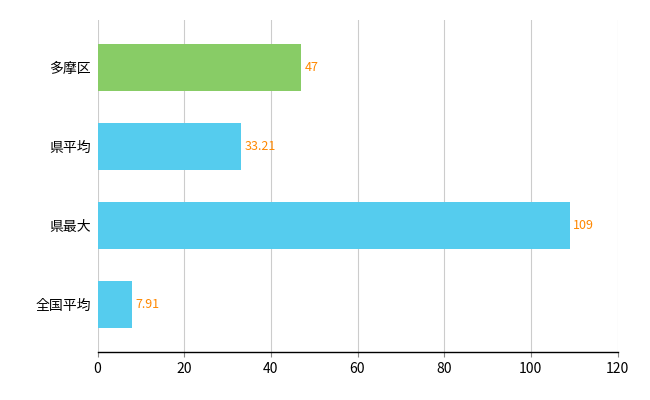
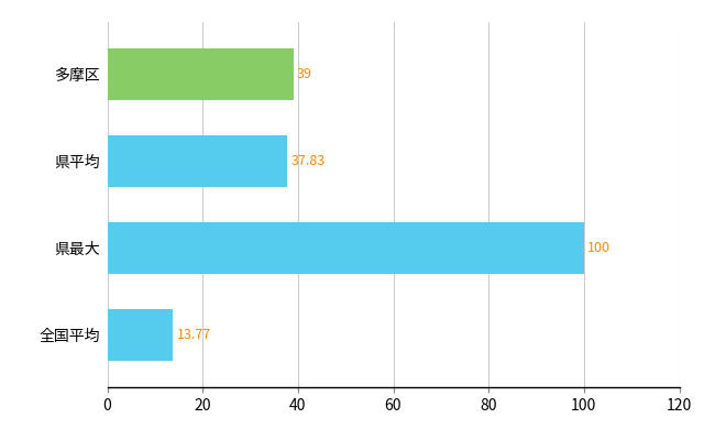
多摩区: 47 -> 39
県平均: 33.21 -> 37.83
県最大: 109 -> 100
全国平均: 7.91 -> 13.77
